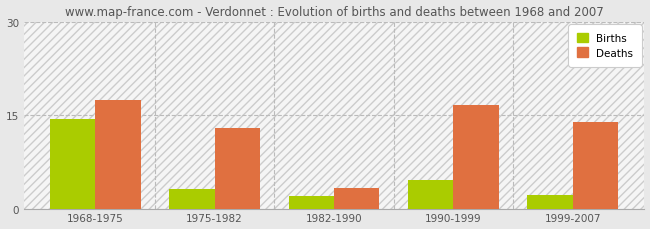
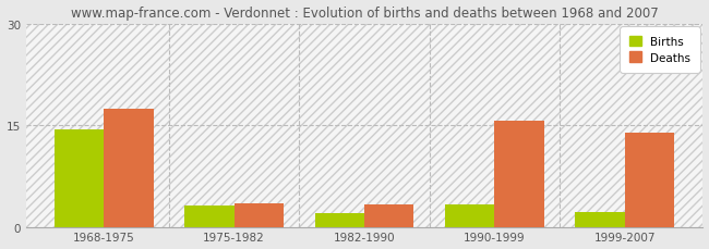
Deaths/1975-1982: 13.0 -> 3.5
Births/1990-1999: 4.6 -> 3.3
Deaths/1990-1999: 16.6 -> 15.6
